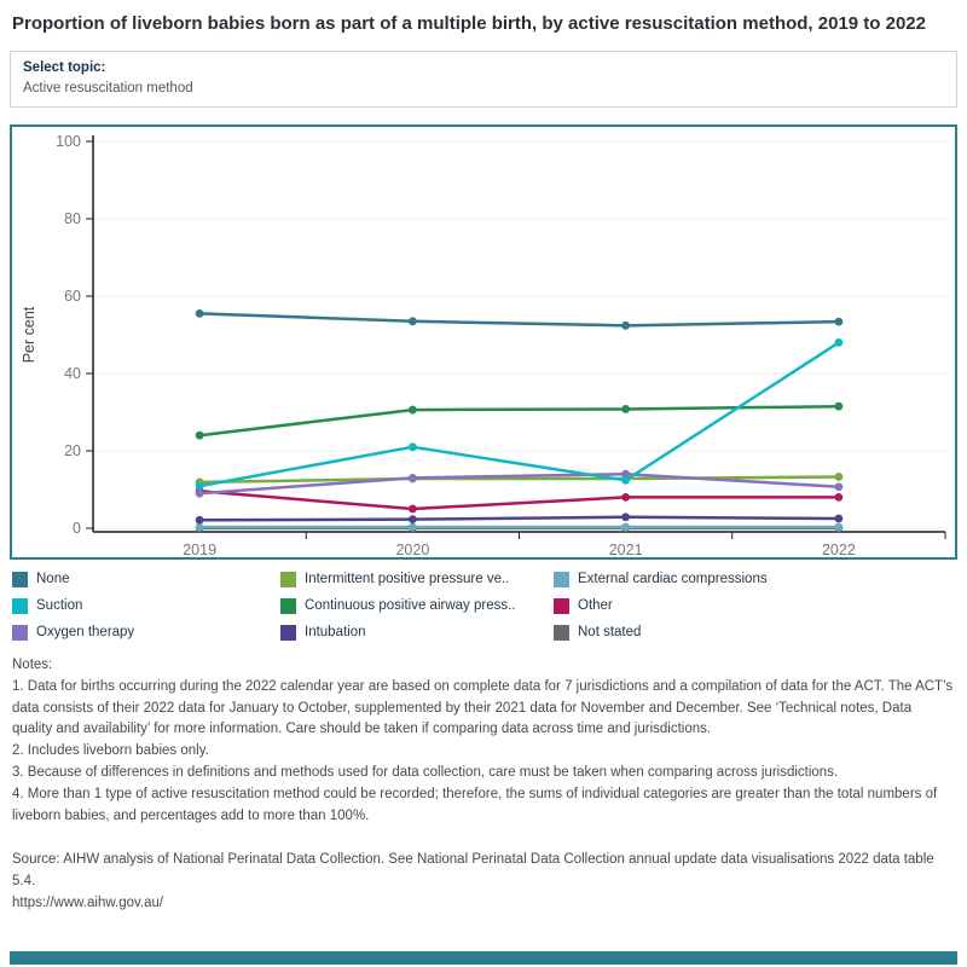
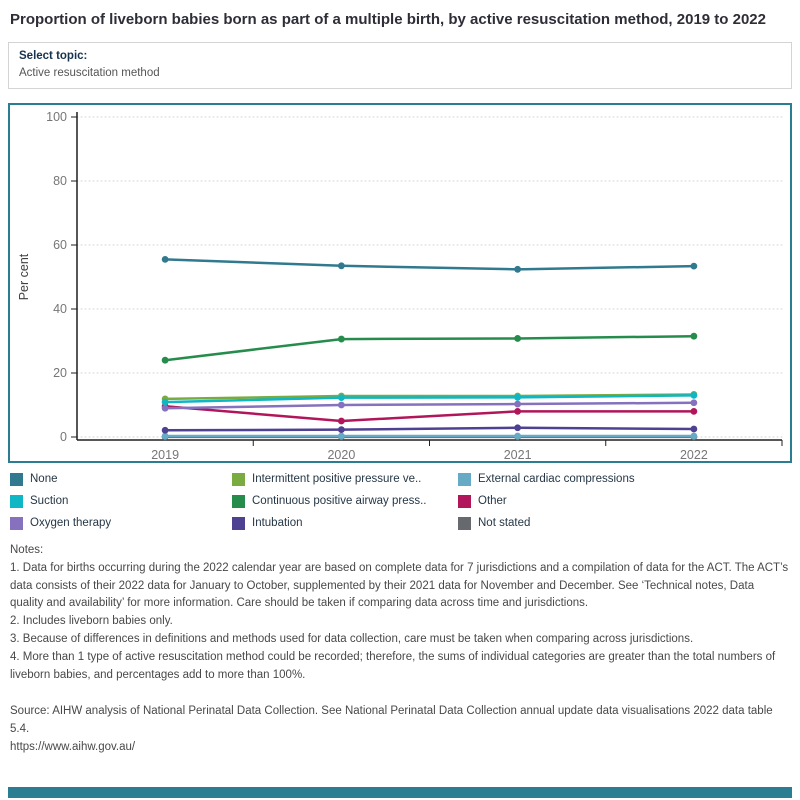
Suction/2020: 21 -> 12
Oxygen therapy/2020: 13 -> 10
Oxygen therapy/2021: 14 -> 10
Suction/2022: 48 -> 13
